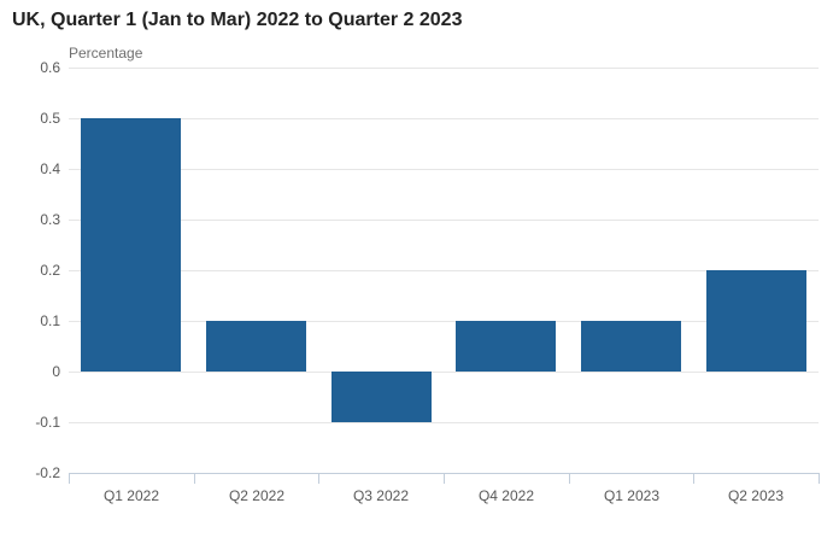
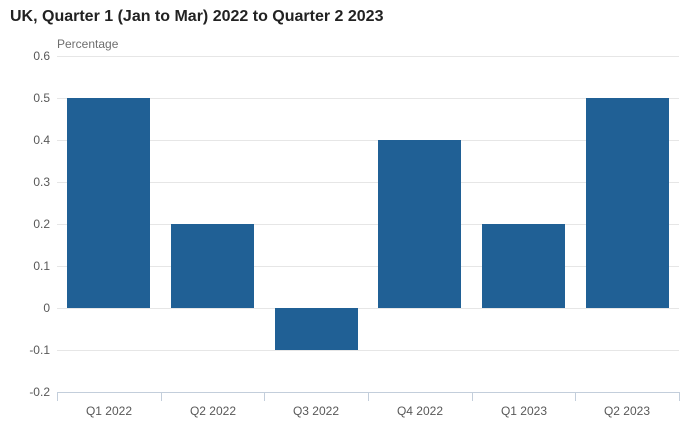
Q2 2022: 0.1 -> 0.2
Q4 2022: 0.1 -> 0.4
Q1 2023: 0.1 -> 0.2
Q2 2023: 0.2 -> 0.5
